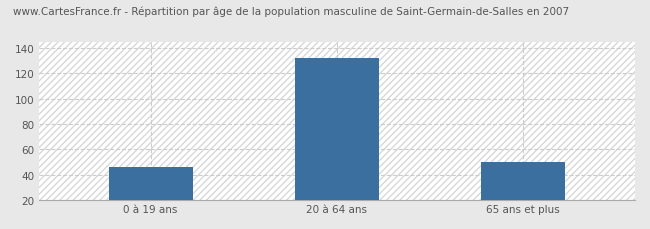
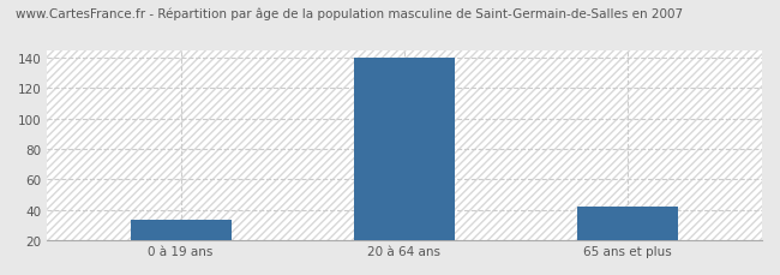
0 à 19 ans: 46 -> 33
20 à 64 ans: 132 -> 140
65 ans et plus: 50 -> 42
